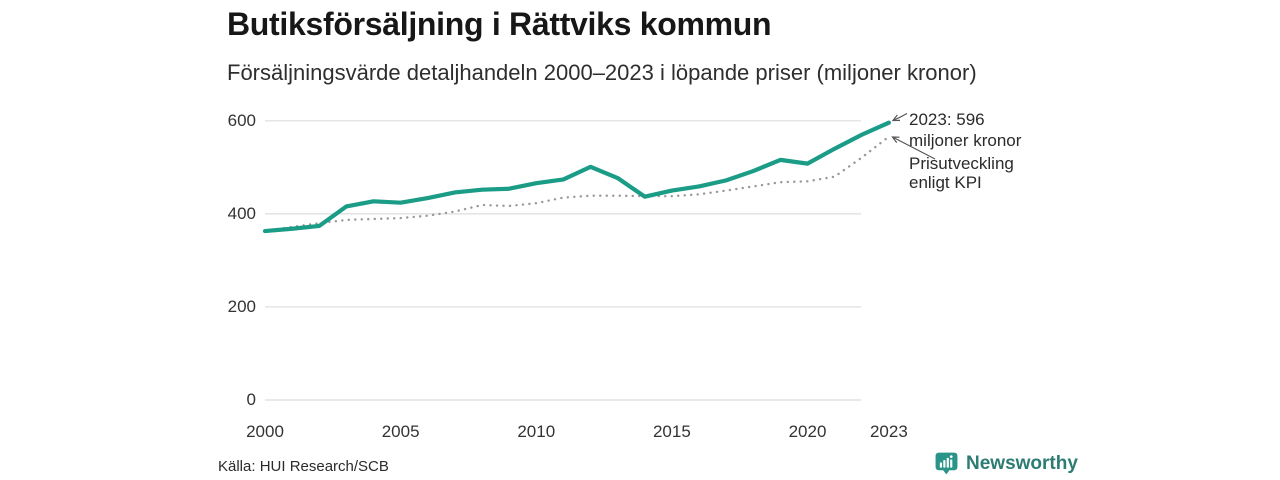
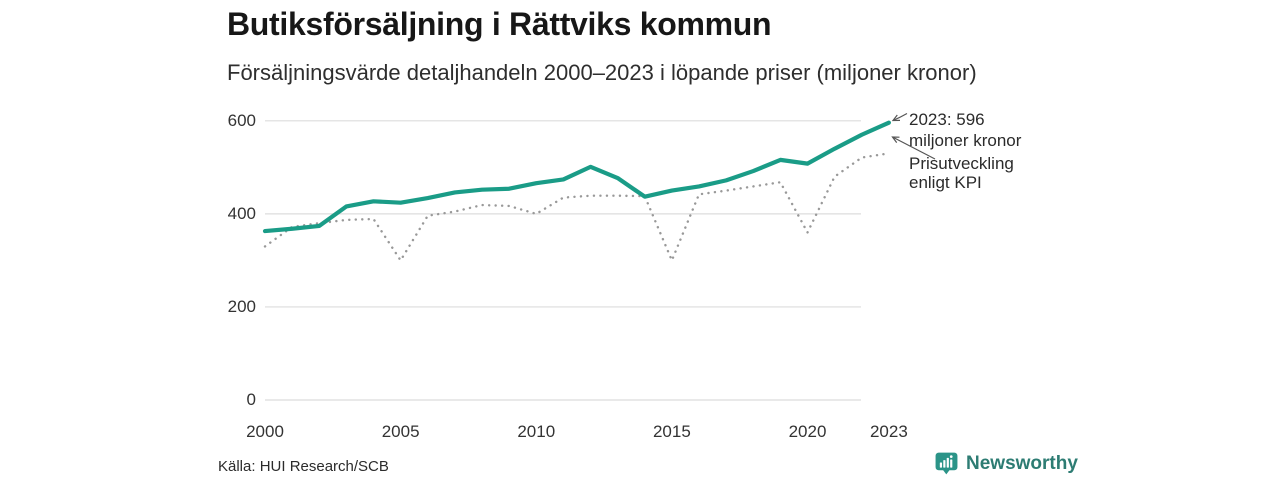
Prisutveckling enligt KPI/2000: 360 -> 330
Prisutveckling enligt KPI/2005: 390 -> 300
Prisutveckling enligt KPI/2010: 420 -> 400
Prisutveckling enligt KPI/2015: 440 -> 300
Prisutveckling enligt KPI/2020: 470 -> 360
Prisutveckling enligt KPI/2023: 570 -> 530
